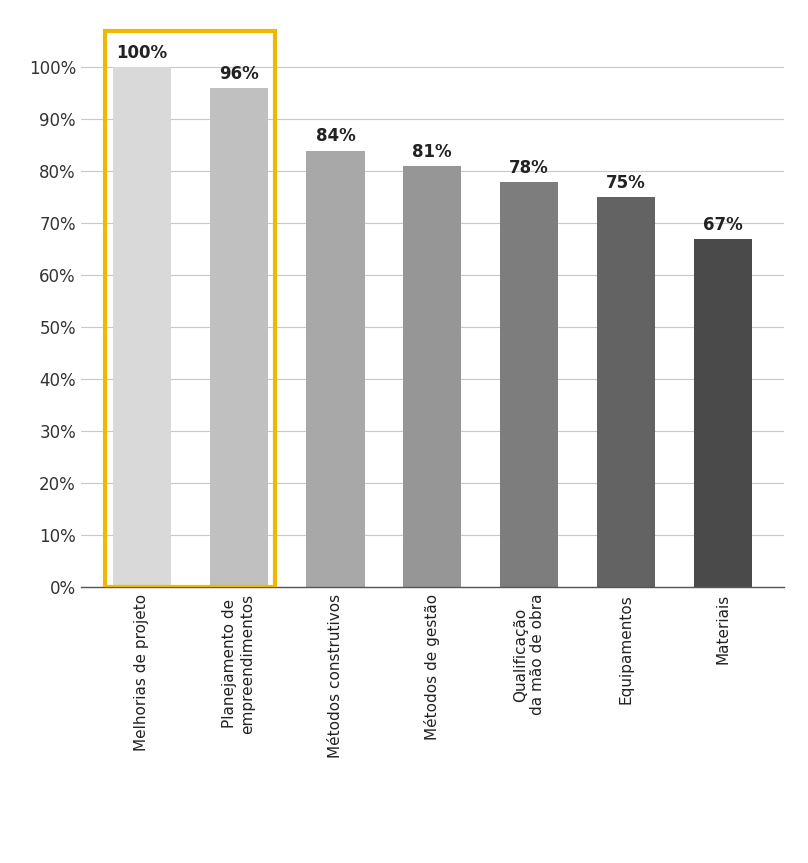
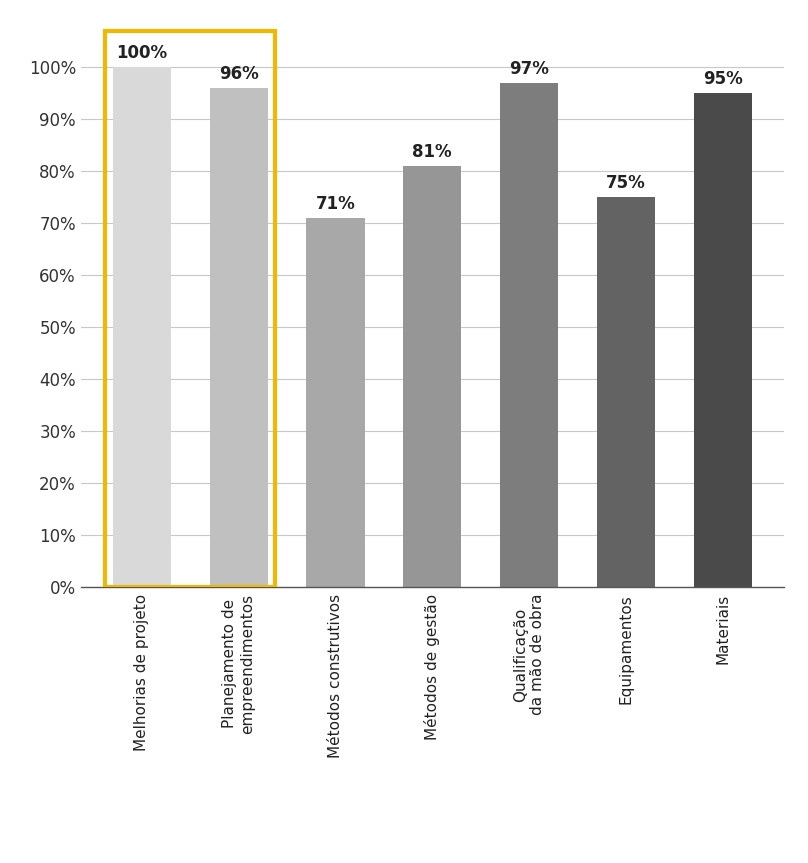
Métodos construtivos: 84% -> 71%
Qualificação da mão de obra: 78% -> 97%
Materiais: 67% -> 95%
